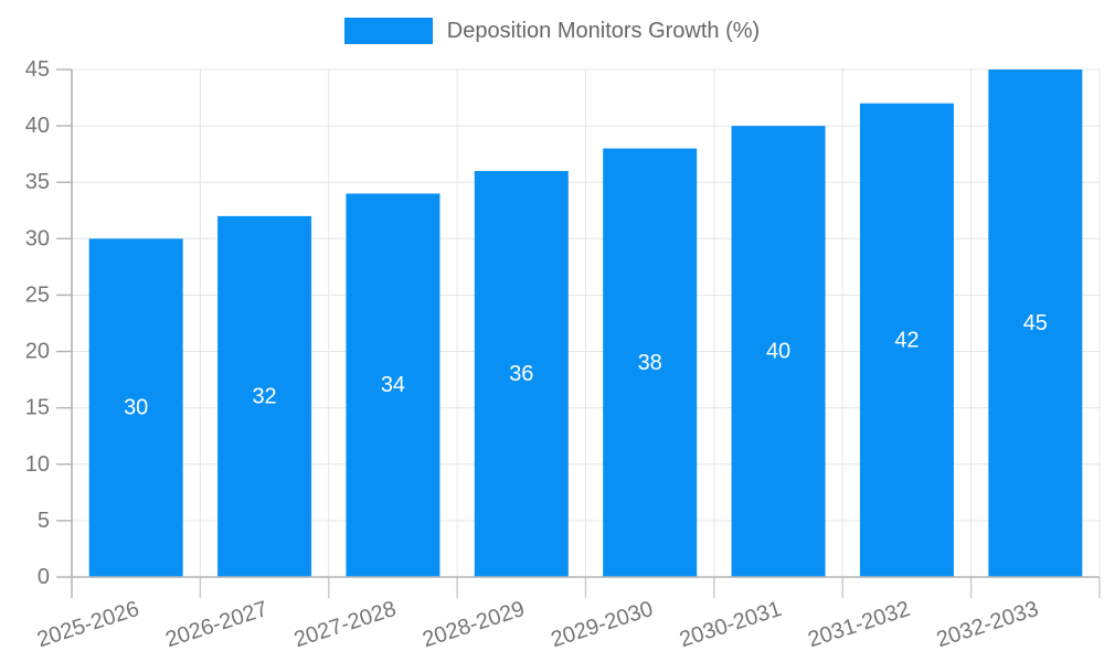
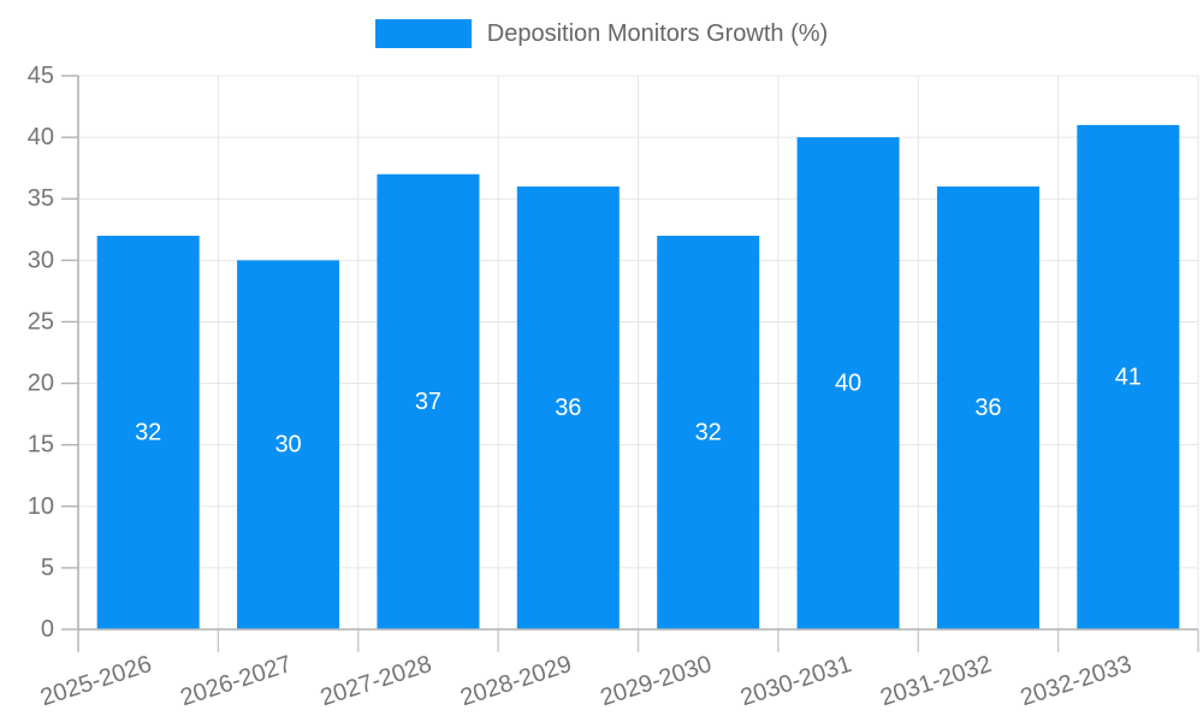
2025-2026: 30 -> 32
2026-2027: 32 -> 30
2027-2028: 34 -> 37
2029-2030: 38 -> 32
2031-2032: 42 -> 36
2032-2033: 45 -> 41
